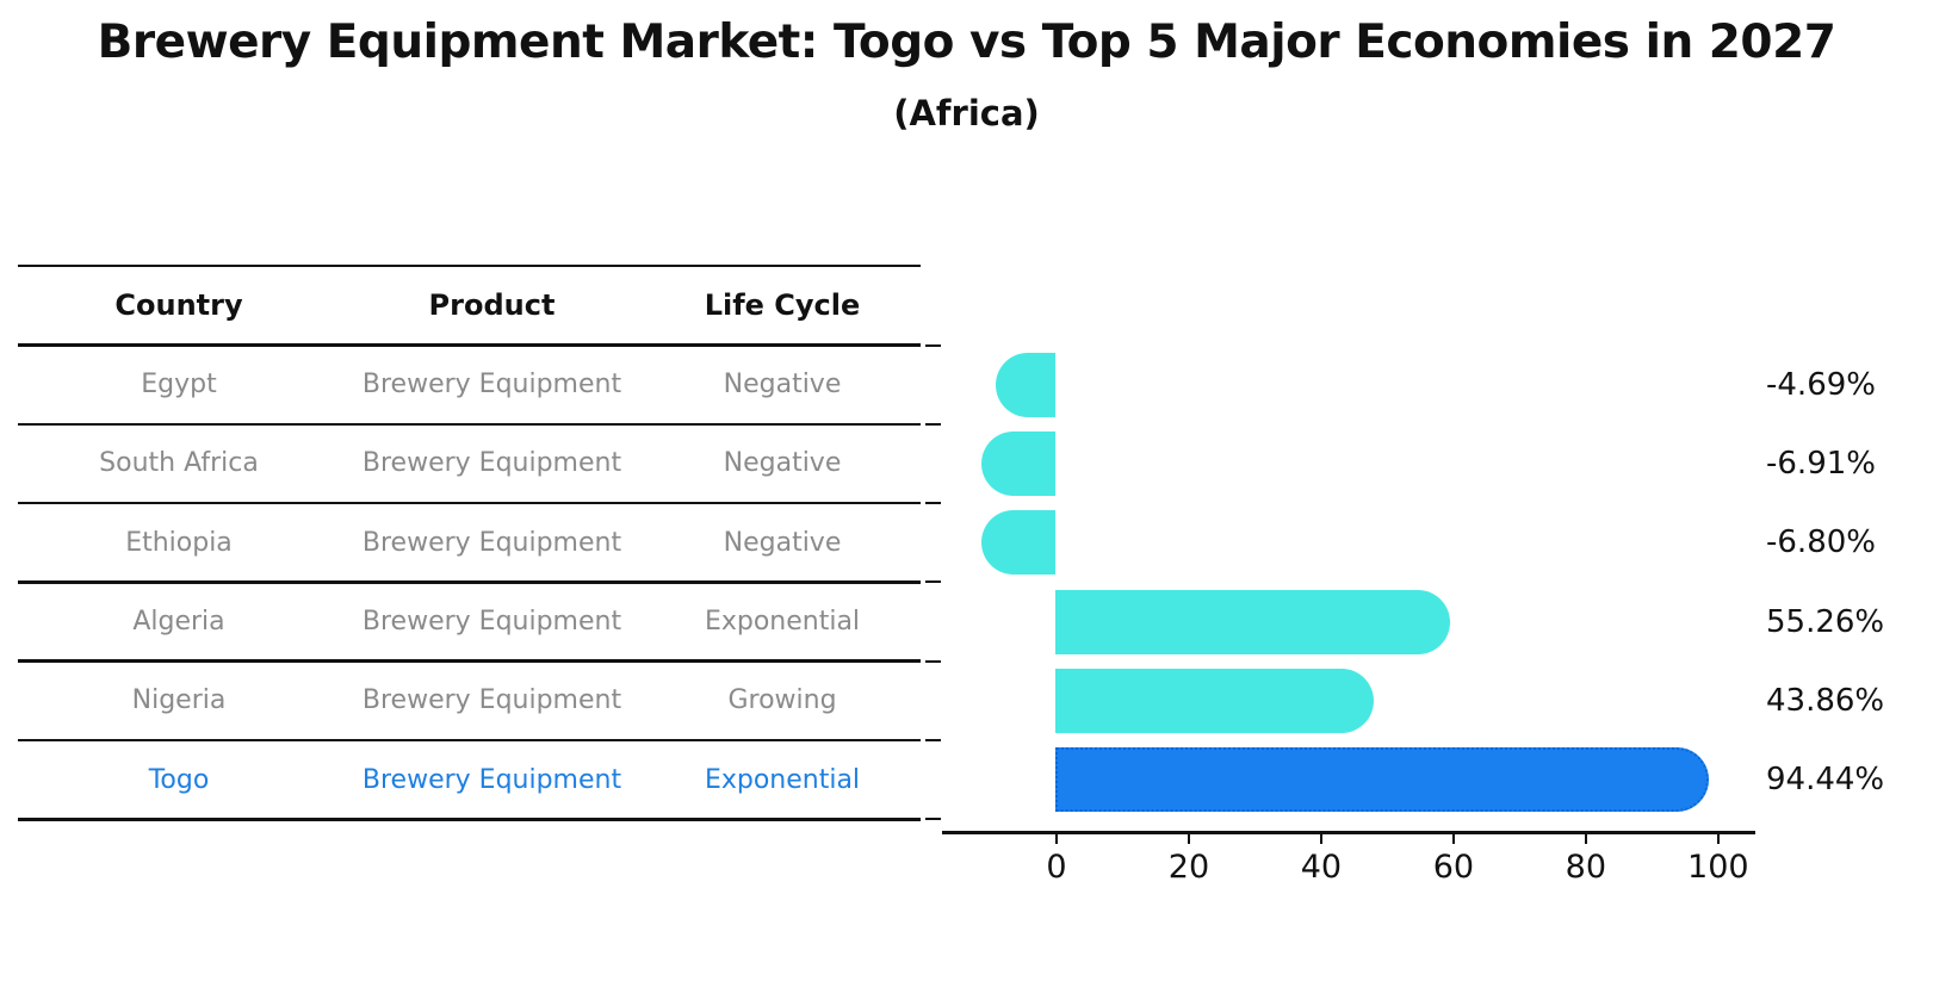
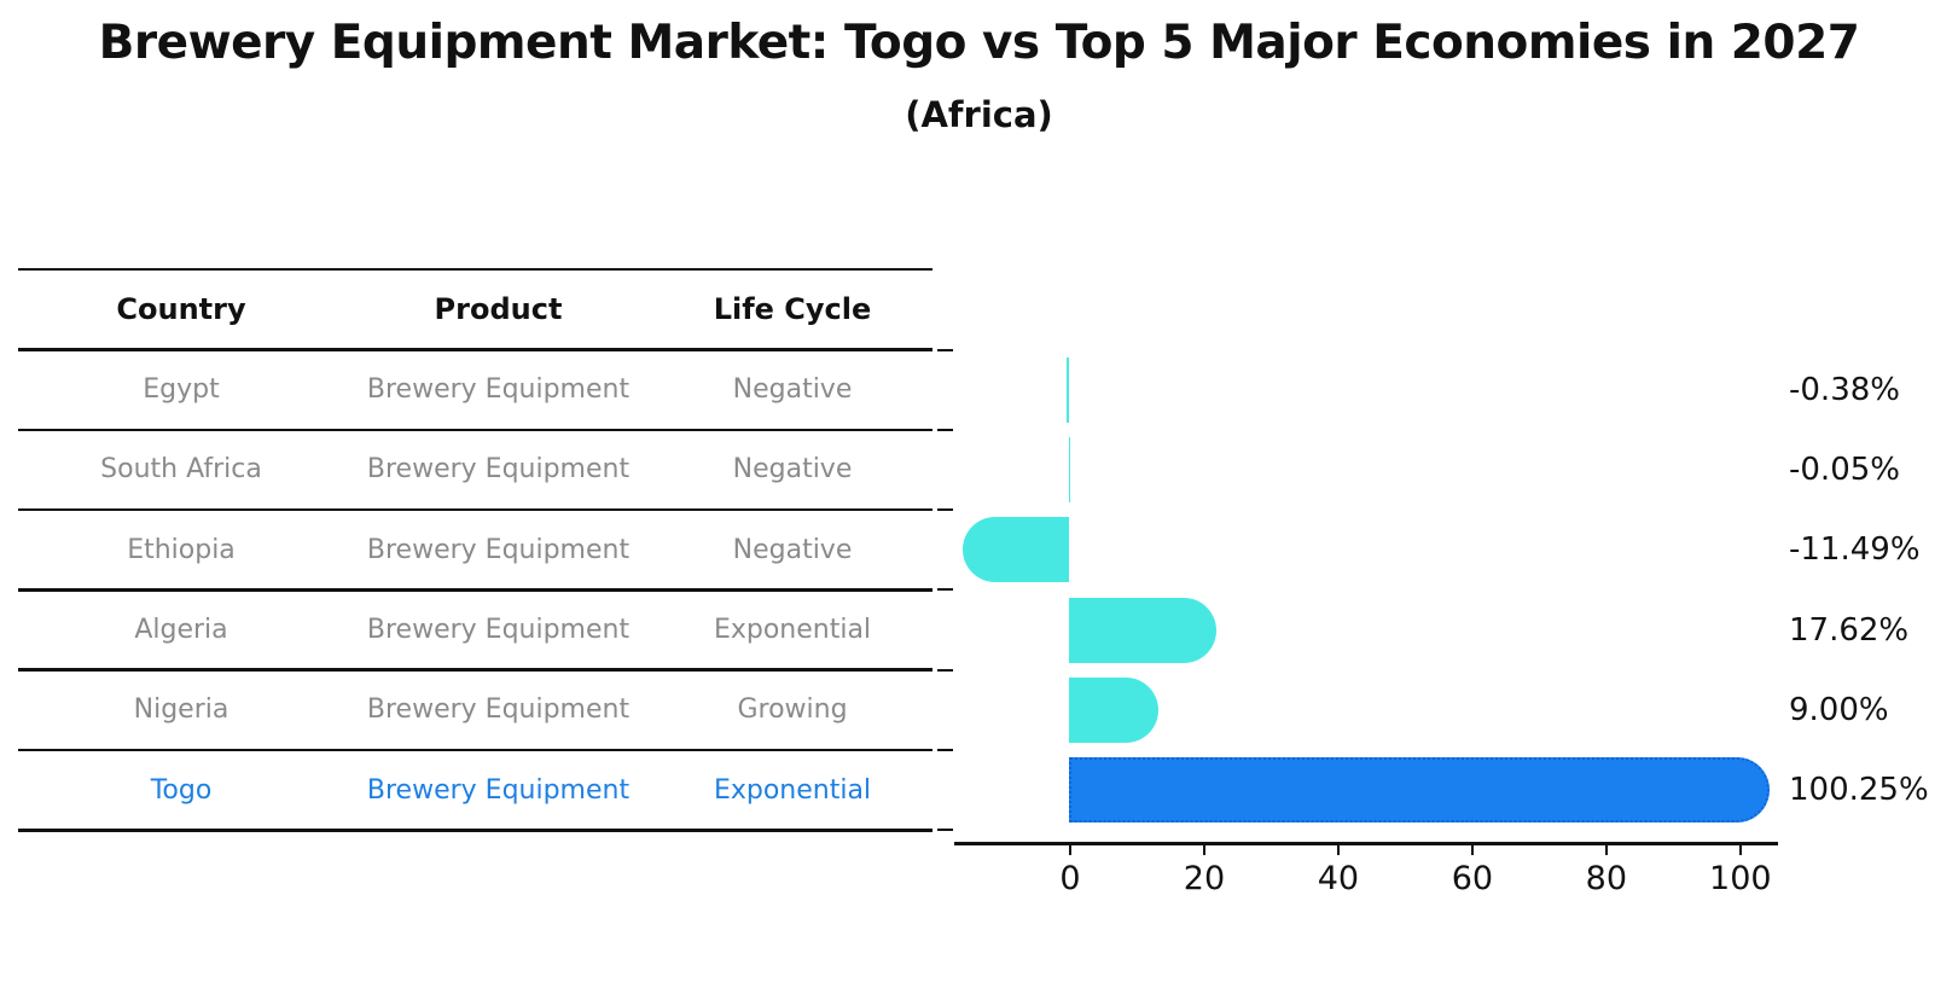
Egypt: -4.69% -> -0.38%
South Africa: -6.91% -> -0.05%
Ethiopia: -6.80% -> -11.49%
Algeria: 55.26% -> 17.62%
Nigeria: 43.86% -> 9.00%
Togo: 94.44% -> 100.25%
